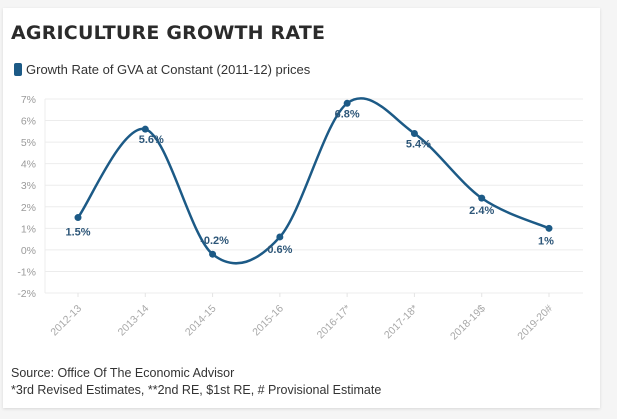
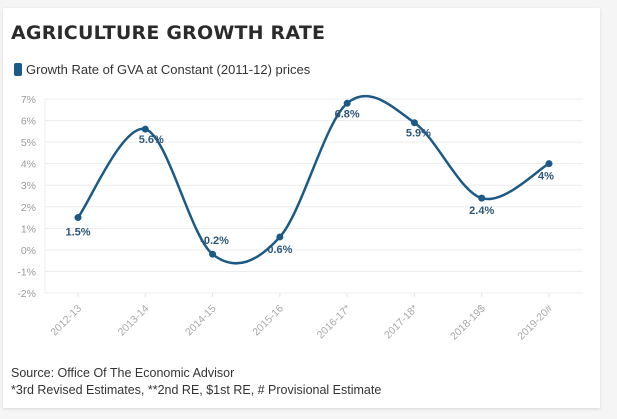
2017-18*: 5.4% -> 5.9%
2019-20#: 1% -> 4%
